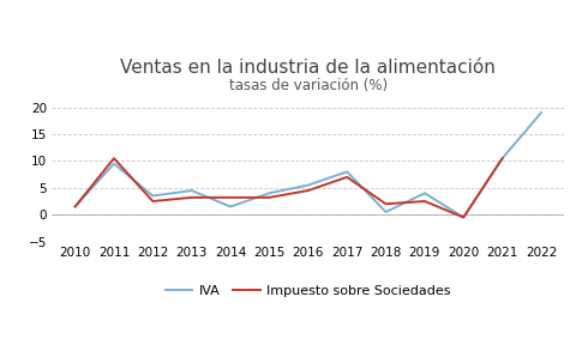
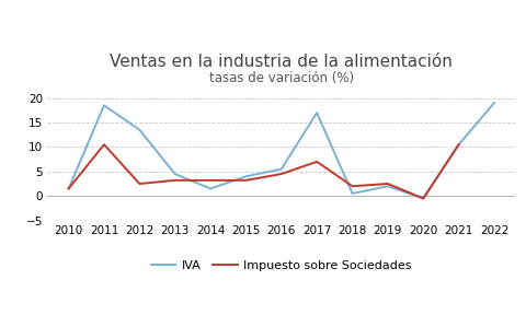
IVA/2011: 9.5 -> 18.5
IVA/2012: 3.5 -> 13.5
IVA/2017: 8.0 -> 17.0
IVA/2019: 4.0 -> 2.0
